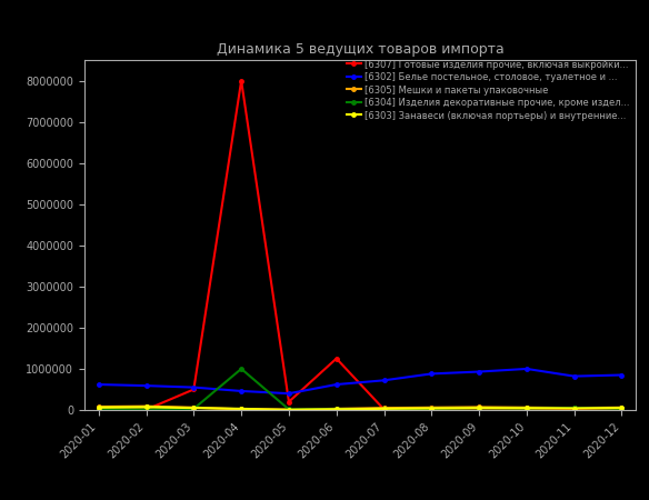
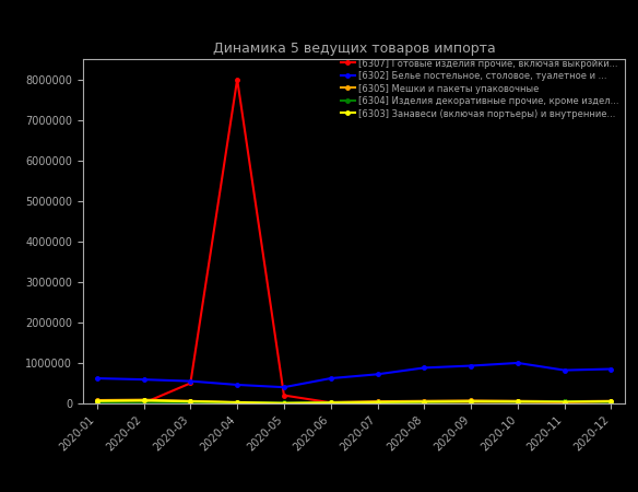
[6304] Изделия декоративные прочие, кроме издел.../2020-04: 1000000 -> 20000
[6307] Готовые изделия прочие, включая выкройки.../2020-06: 1250000 -> 20000
